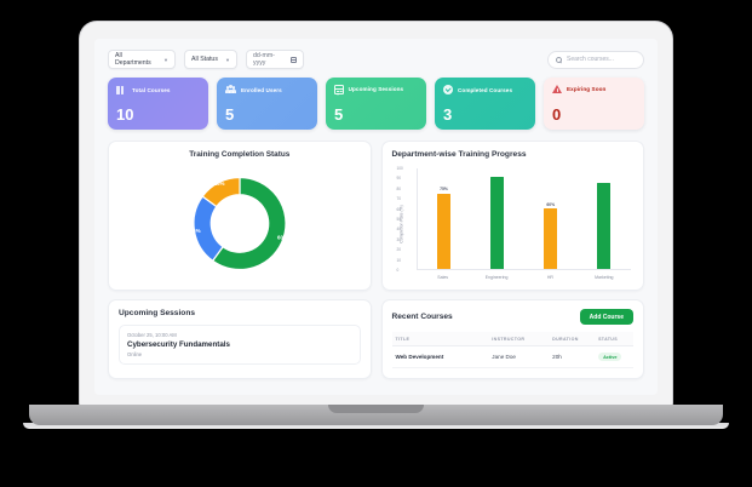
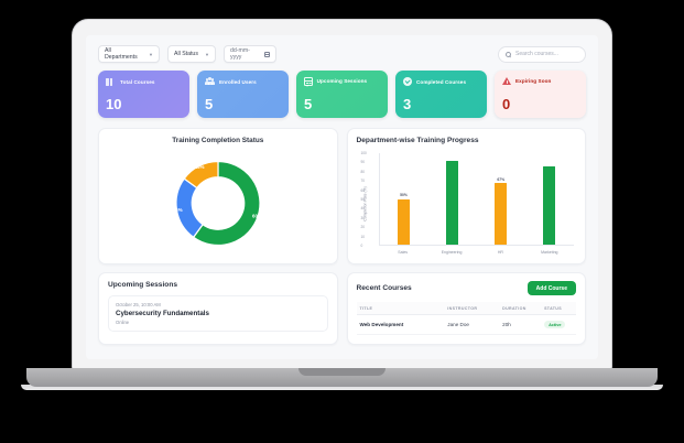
Department-wise Training Progress/Sales: 75% -> 50%
Department-wise Training Progress/HR: 60% -> 67%
